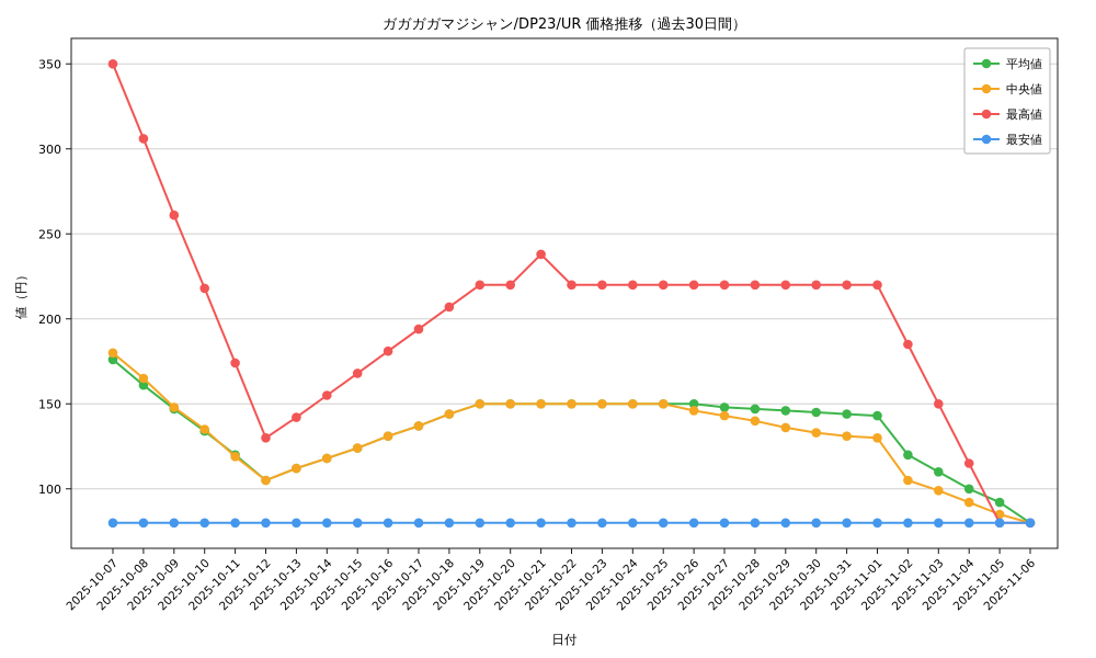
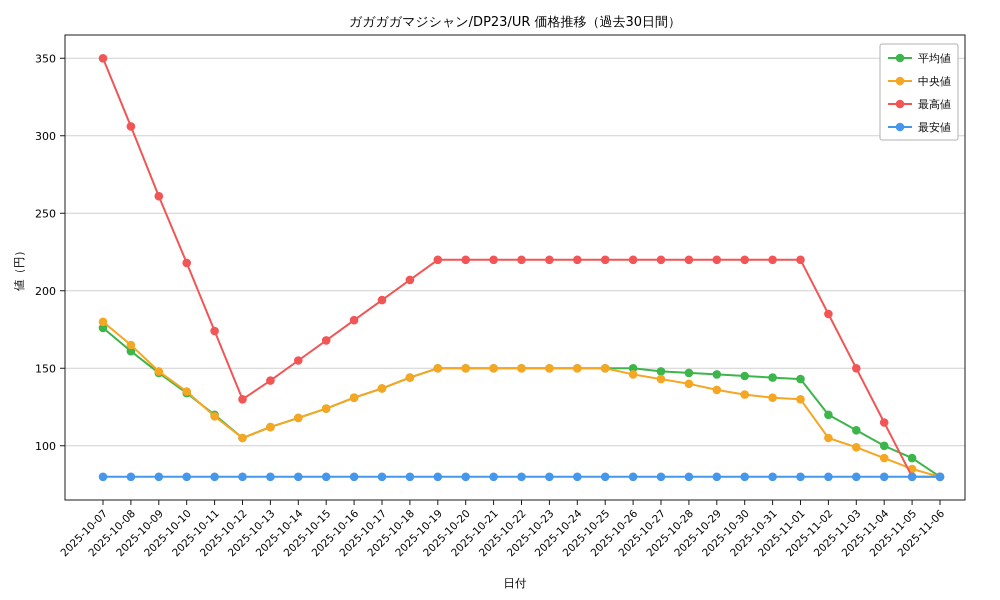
最高値/2025-10-21: 238 -> 220
